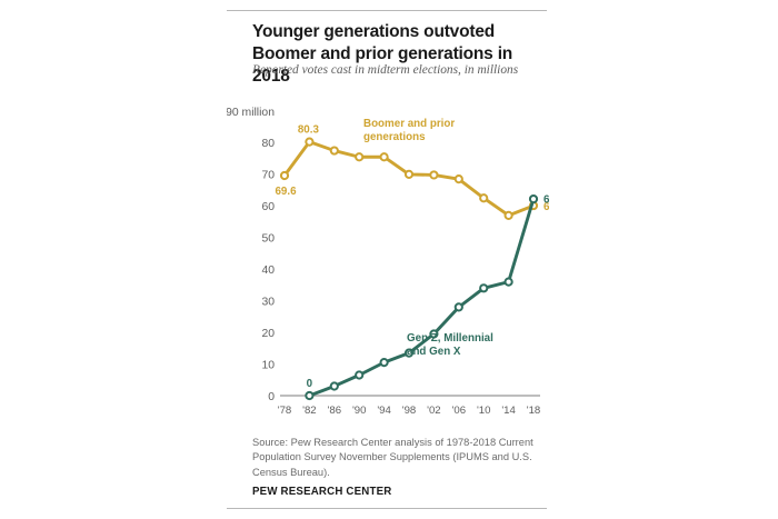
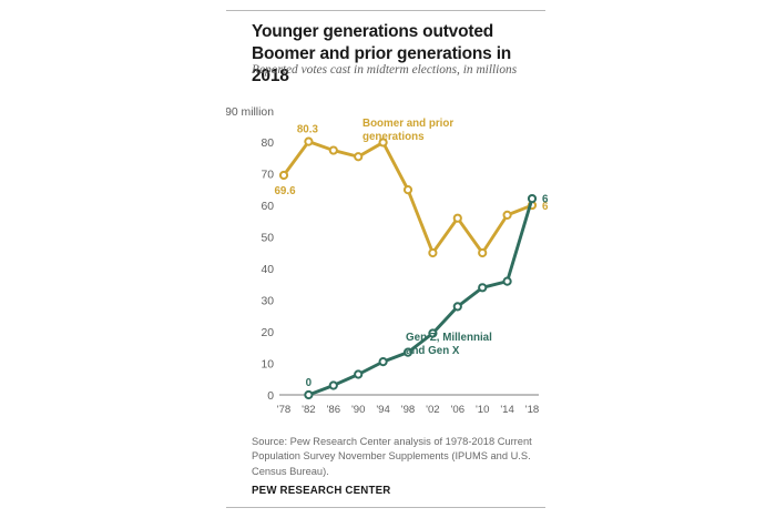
Boomer and prior generations/'94: 76 -> 80
Boomer and prior generations/'98: 70 -> 65
Boomer and prior generations/'02: 70 -> 45
Boomer and prior generations/'06: 68 -> 56
Boomer and prior generations/'10: 62 -> 45
